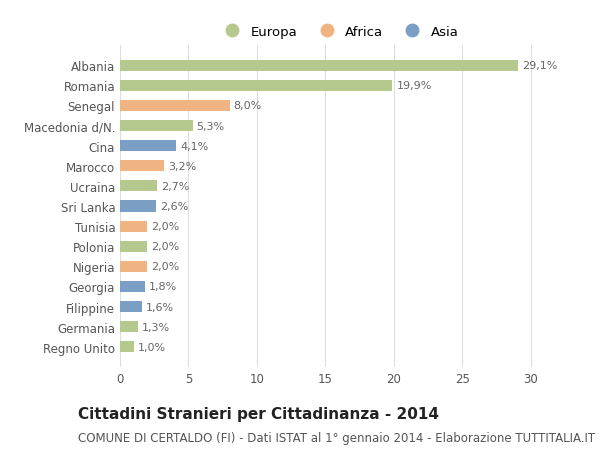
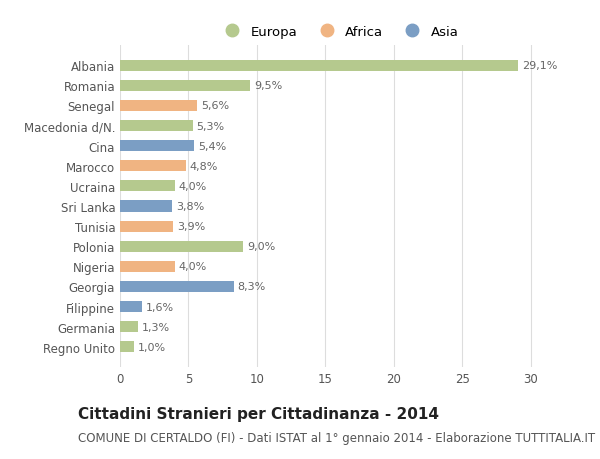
Romania: 19,9% -> 9,5%
Senegal: 8,0% -> 5,6%
Cina: 4,1% -> 5,4%
Marocco: 3,2% -> 4,8%
Ucraina: 2,7% -> 4,0%
Sri Lanka: 2,6% -> 3,8%
Tunisia: 2,0% -> 3,9%
Polonia: 2,0% -> 9,0%
Nigeria: 2,0% -> 4,0%
Georgia: 1,8% -> 8,3%
